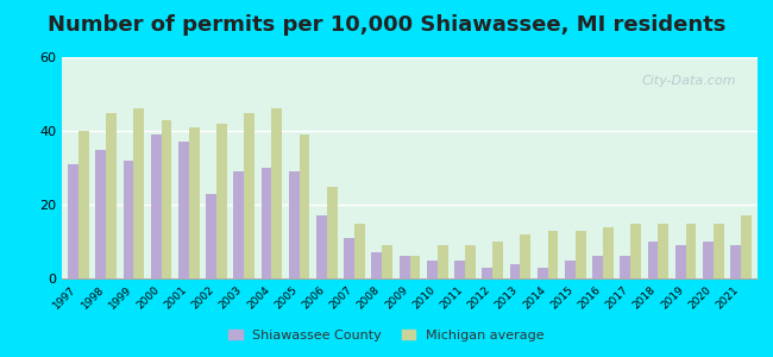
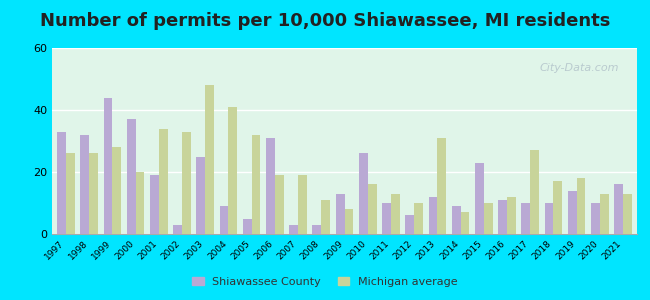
Shiawassee County/1997: 31 -> 33
Michigan average/1997: 40 -> 26
Shiawassee County/1998: 35 -> 32
Michigan average/1998: 45 -> 26
Shiawassee County/1999: 32 -> 44
Michigan average/1999: 46 -> 28
Shiawassee County/2000: 39 -> 37
Michigan average/2000: 43 -> 20
Shiawassee County/2001: 37 -> 19
Michigan average/2001: 41 -> 34
Shiawassee County/2002: 23 -> 3
Michigan average/2002: 42 -> 33
Shiawassee County/2003: 29 -> 25
Michigan average/2003: 45 -> 48
Shiawassee County/2004: 30 -> 9
Michigan average/2004: 46 -> 41
Shiawassee County/2005: 29 -> 5
Michigan average/2005: 39 -> 32
Shiawassee County/2006: 17 -> 31
Michigan average/2006: 25 -> 19
Shiawassee County/2007: 11 -> 3
Michigan average/2007: 15 -> 19
Shiawassee County/2008: 7 -> 3
Michigan average/2008: 9 -> 11
Shiawassee County/2009: 6 -> 13
Michigan average/2009: 6 -> 8
Shiawassee County/2010: 5 -> 26
Michigan average/2010: 9 -> 16
Shiawassee County/2011: 5 -> 10
Michigan average/2011: 9 -> 13
Shiawassee County/2012: 3 -> 6
Shiawassee County/2013: 4 -> 12
Michigan average/2013: 12 -> 31
Shiawassee County/2014: 3 -> 9
Michigan average/2014: 13 -> 7
Shiawassee County/2015: 5 -> 23
Michigan average/2015: 13 -> 10
Shiawassee County/2016: 6 -> 11
Michigan average/2016: 14 -> 12
Shiawassee County/2017: 6 -> 10
Michigan average/2017: 15 -> 27
Michigan average/2018: 15 -> 17
Shiawassee County/2019: 9 -> 14
Michigan average/2019: 15 -> 18
Michigan average/2020: 15 -> 13
Shiawassee County/2021: 9 -> 16
Michigan average/2021: 17 -> 13
